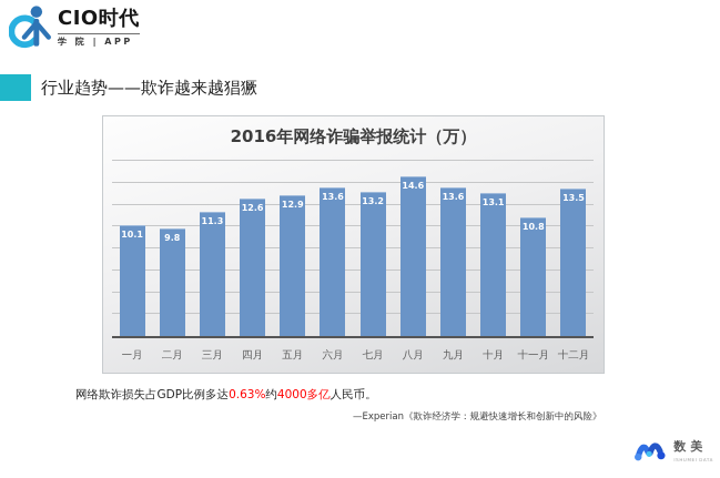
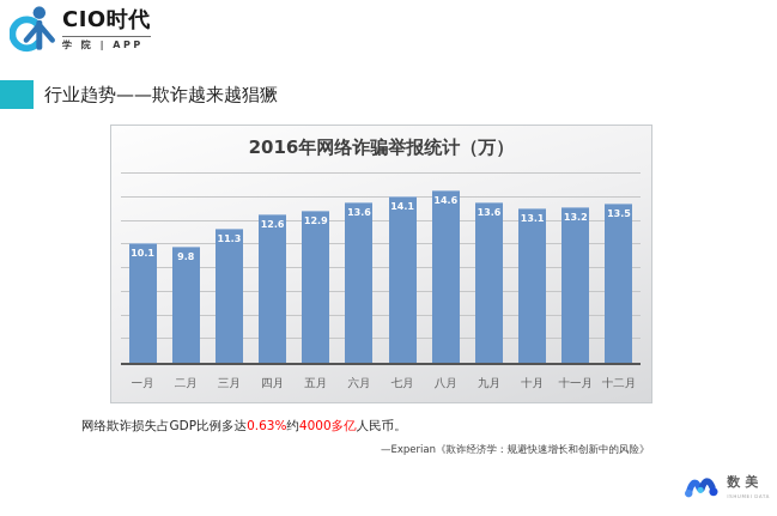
七月: 13.2 -> 14.1
十一月: 10.8 -> 13.2
